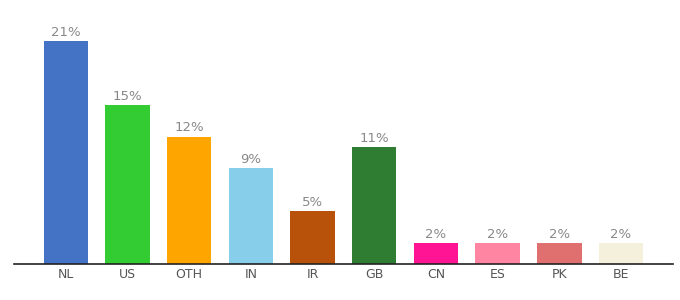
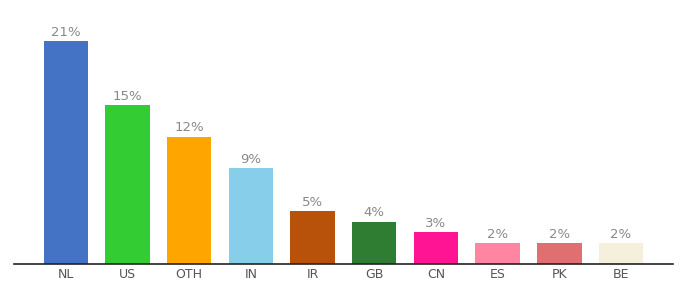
GB: 11% -> 4%
CN: 2% -> 3%
